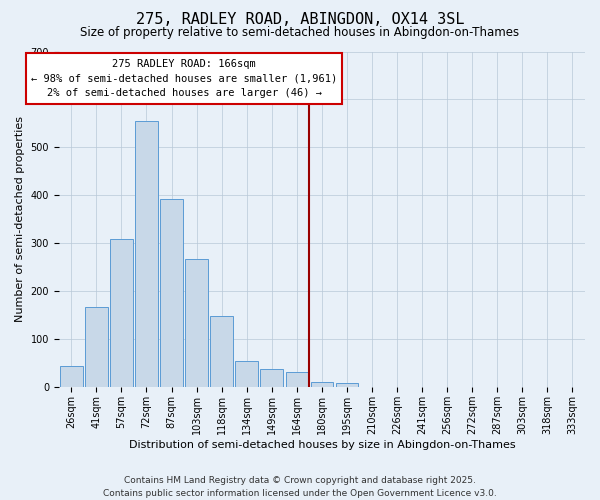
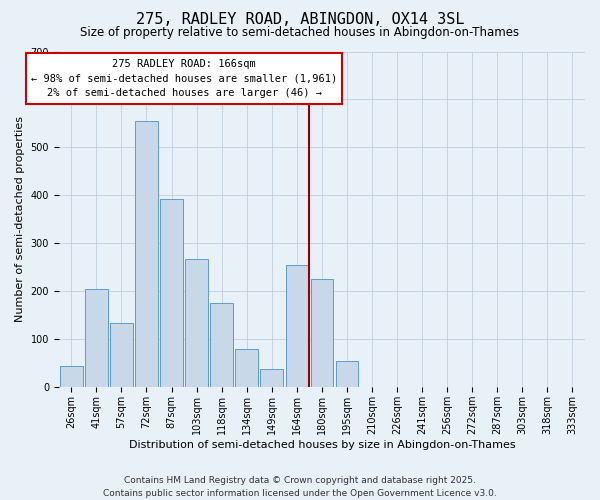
41sqm: 168 -> 205
57sqm: 310 -> 135
118sqm: 148 -> 175
134sqm: 55 -> 80
164sqm: 32 -> 255
180sqm: 12 -> 225
195sqm: 8 -> 55
